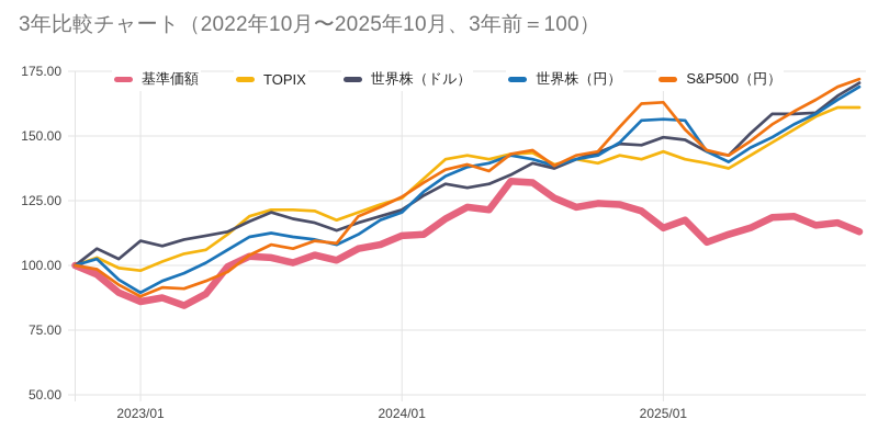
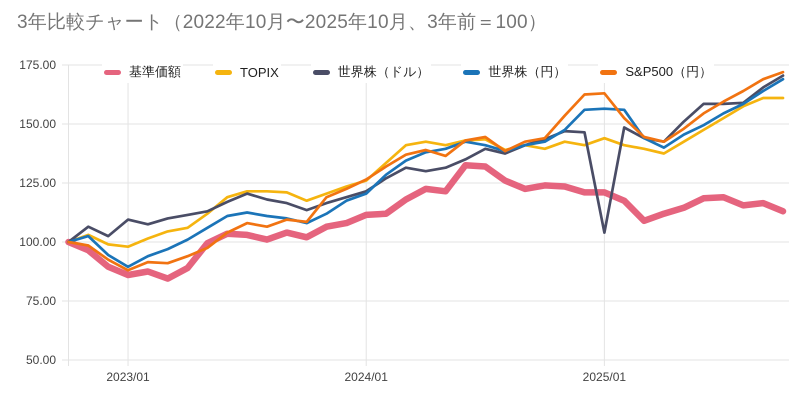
基準価額/2025/01: 114 -> 121
世界株（ドル）/2025/01: 150 -> 104
